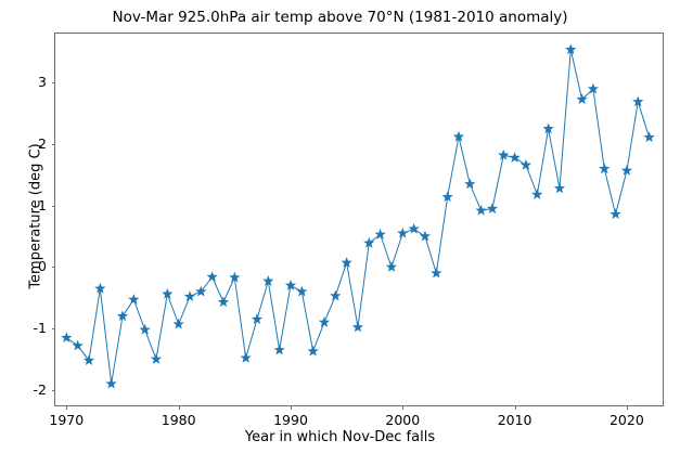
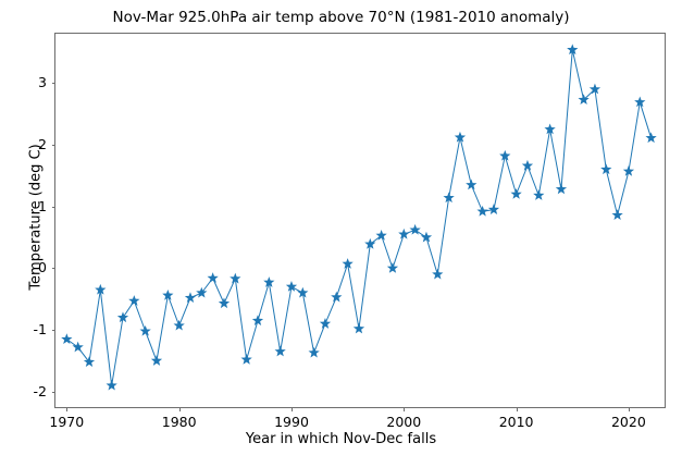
2010: 1.8 -> 1.2
